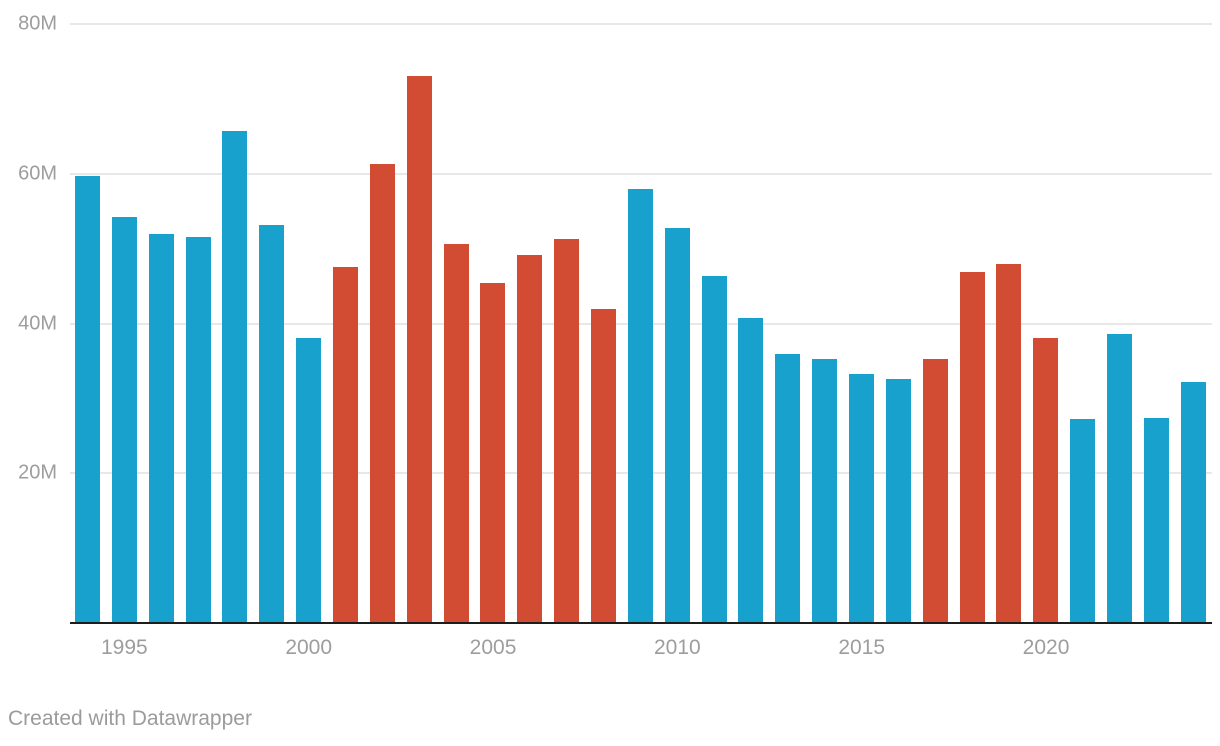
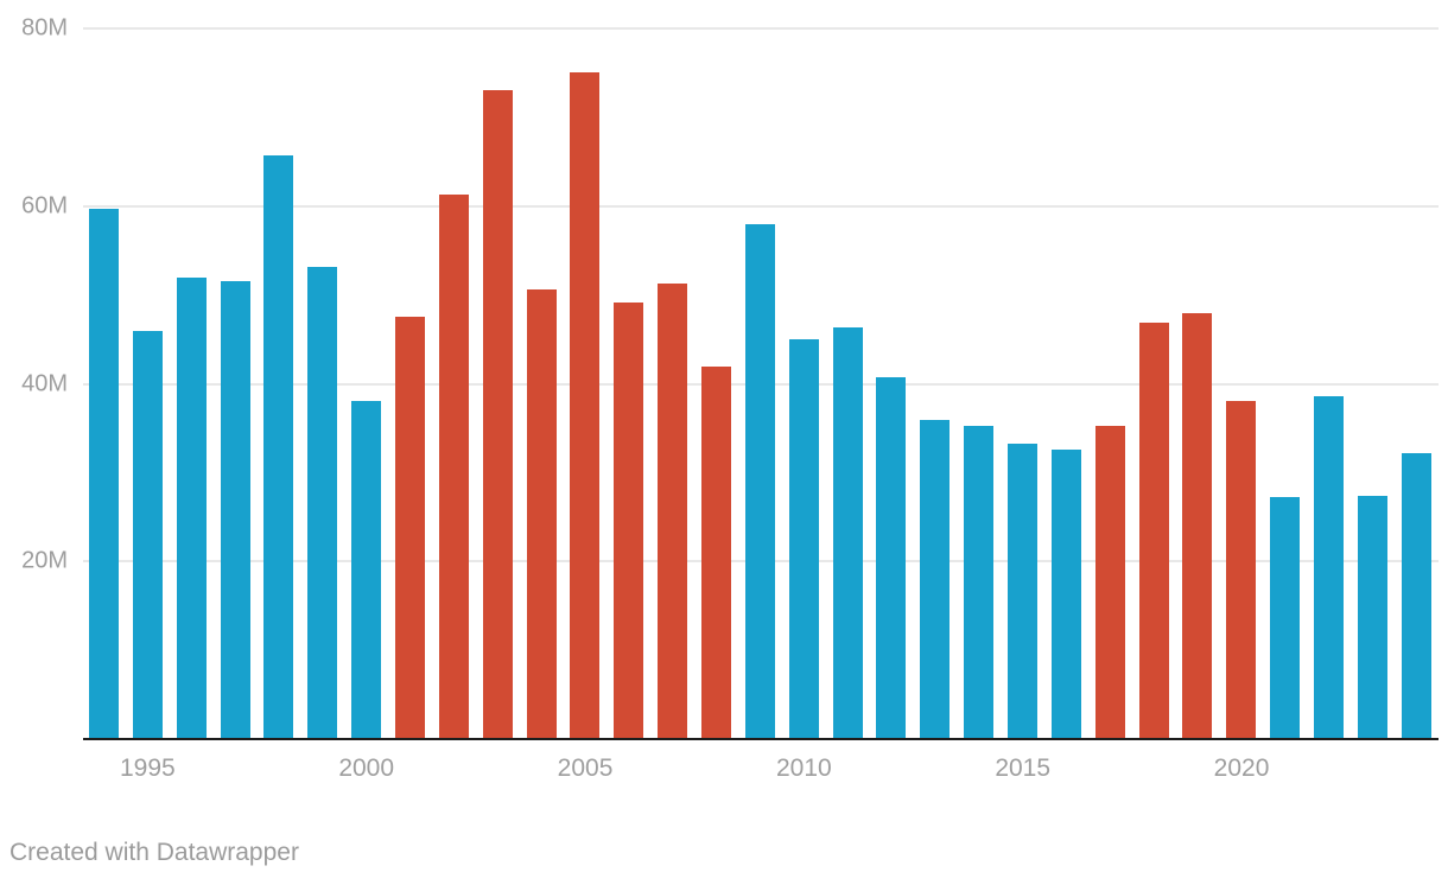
1995: 54M -> 46M
2005: 45M -> 75M
2010: 53M -> 45M
